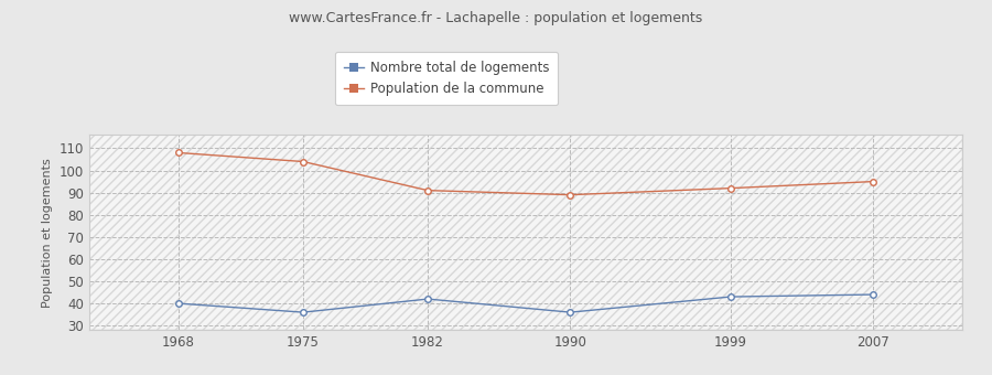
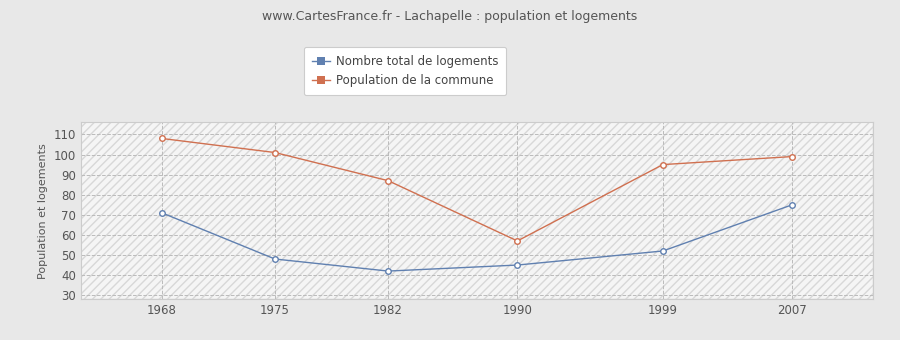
Nombre total de logements/1968: 40 -> 71
Nombre total de logements/1975: 36 -> 48
Population de la commune/1975: 104 -> 101
Population de la commune/1982: 91 -> 87
Nombre total de logements/1990: 36 -> 45
Population de la commune/1990: 89 -> 57
Nombre total de logements/1999: 43 -> 52
Population de la commune/1999: 92 -> 95
Nombre total de logements/2007: 44 -> 75
Population de la commune/2007: 95 -> 99
